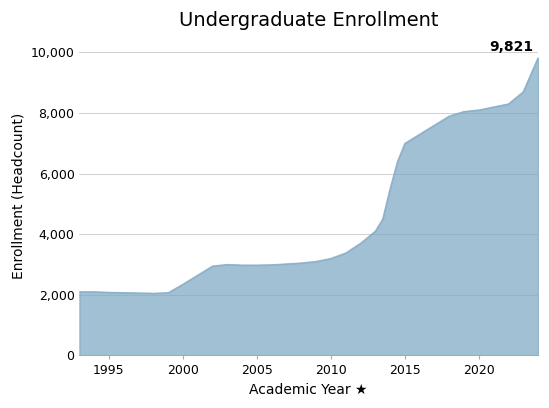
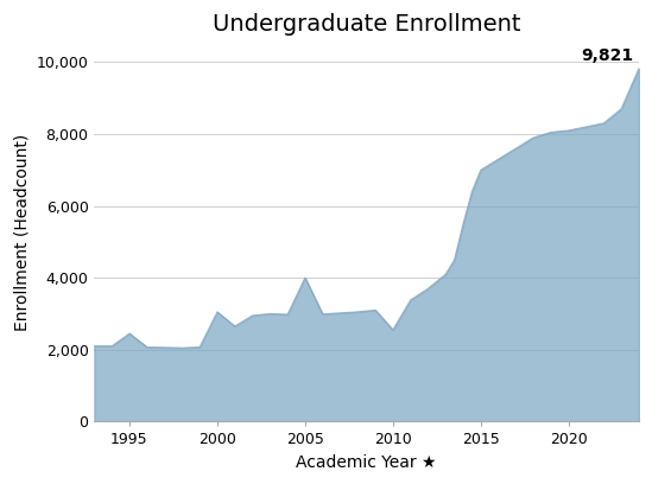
1995: 2,080 -> 2,450
2000: 2,350 -> 3,050
2005: 2,980 -> 4,000
2010: 3,200 -> 2,550
